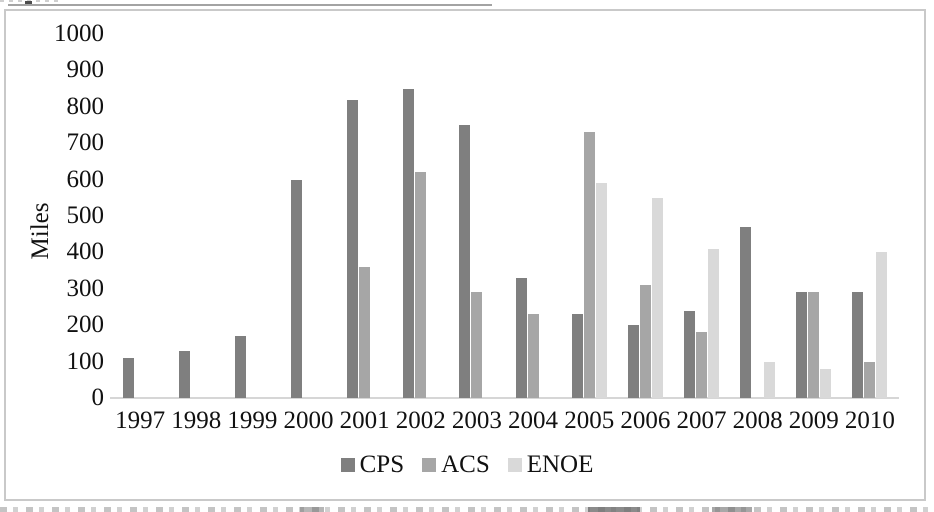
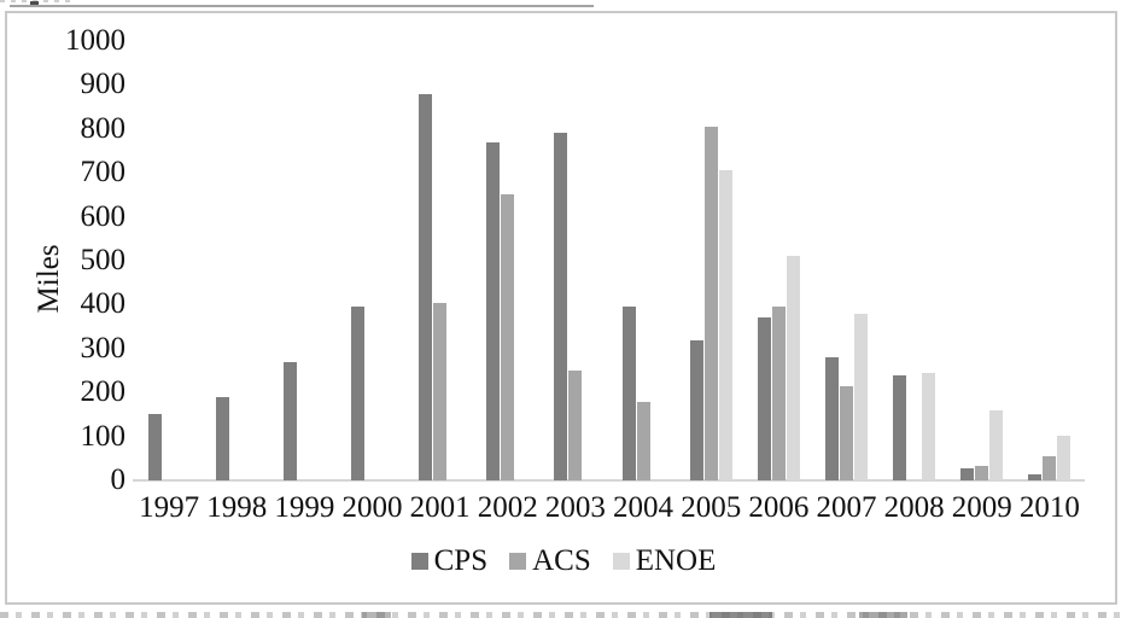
CPS/1997: 110 -> 150
CPS/1998: 130 -> 190
CPS/1999: 170 -> 270
CPS/2000: 600 -> 400
CPS/2001: 820 -> 880
ACS/2001: 360 -> 400
CPS/2002: 850 -> 770
ACS/2002: 620 -> 650
CPS/2003: 750 -> 790
ACS/2003: 290 -> 250
CPS/2004: 330 -> 400
ACS/2004: 230 -> 180
CPS/2005: 230 -> 320
ACS/2005: 730 -> 800
ENOE/2005: 590 -> 700
CPS/2006: 200 -> 370
ACS/2006: 310 -> 400
ENOE/2006: 550 -> 510
CPS/2007: 240 -> 280
ACS/2007: 180 -> 220
ENOE/2007: 410 -> 380
CPS/2008: 470 -> 240
ENOE/2008: 100 -> 240
CPS/2009: 290 -> 30
ACS/2009: 290 -> 30
ENOE/2009: 80 -> 160
CPS/2010: 290 -> 20
ACS/2010: 100 -> 60
ENOE/2010: 400 -> 100
